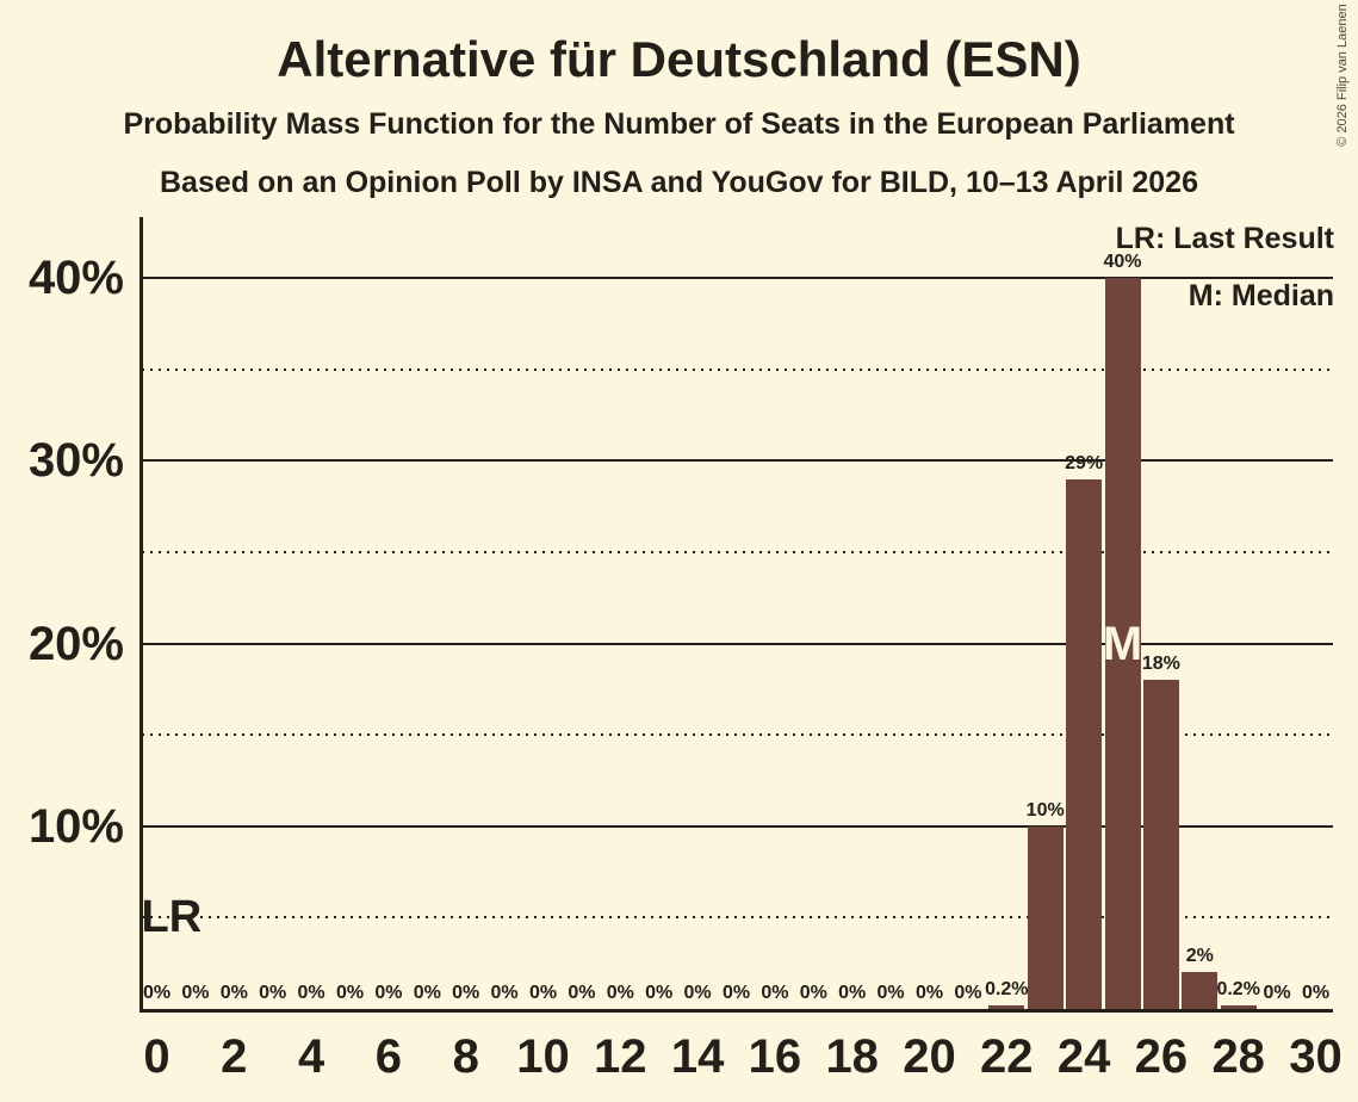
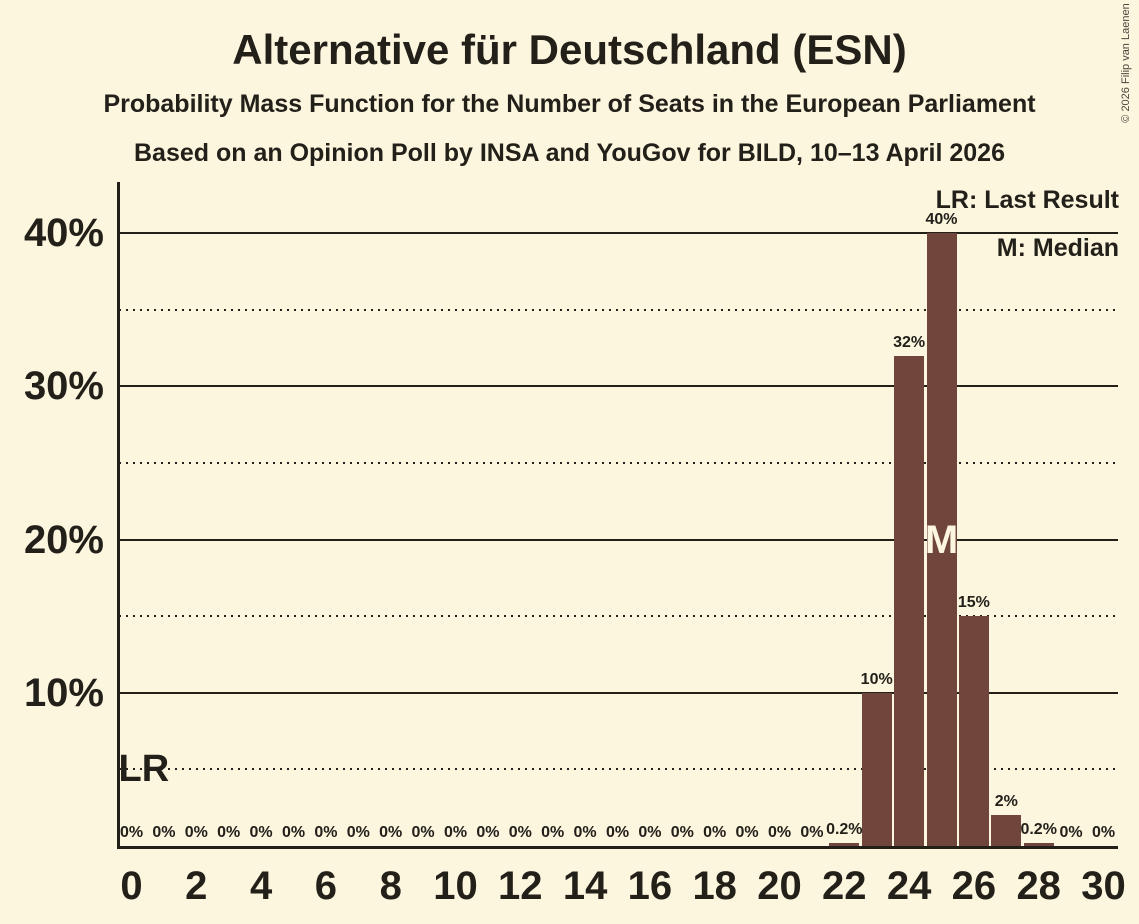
24: 29% -> 32%
26: 18% -> 15%
